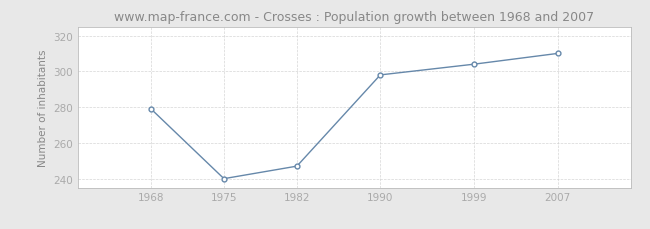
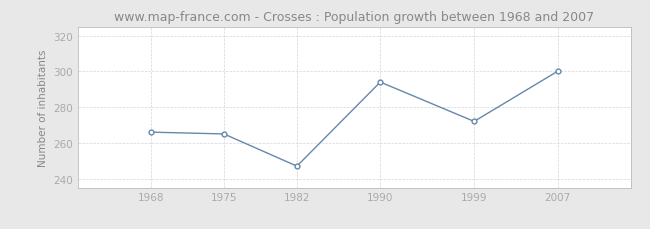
1968: 279 -> 266
1975: 240 -> 265
1990: 298 -> 294
1999: 304 -> 272
2007: 310 -> 300
